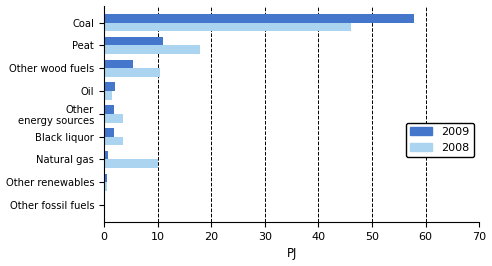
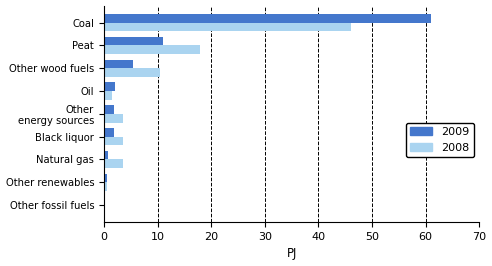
2009/Coal: 57.8 -> 61.0
2008/Natural gas: 10.0 -> 3.5
